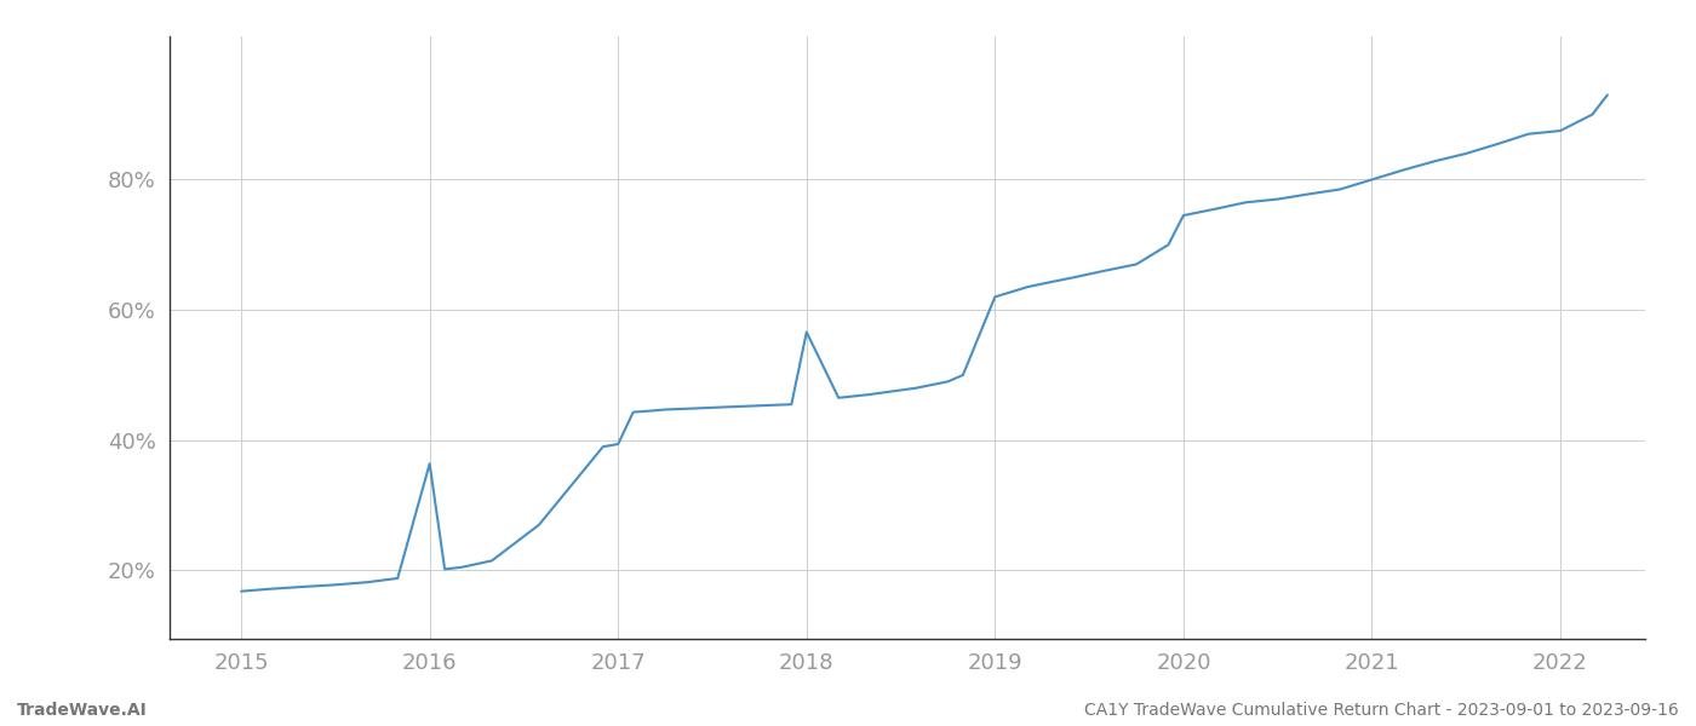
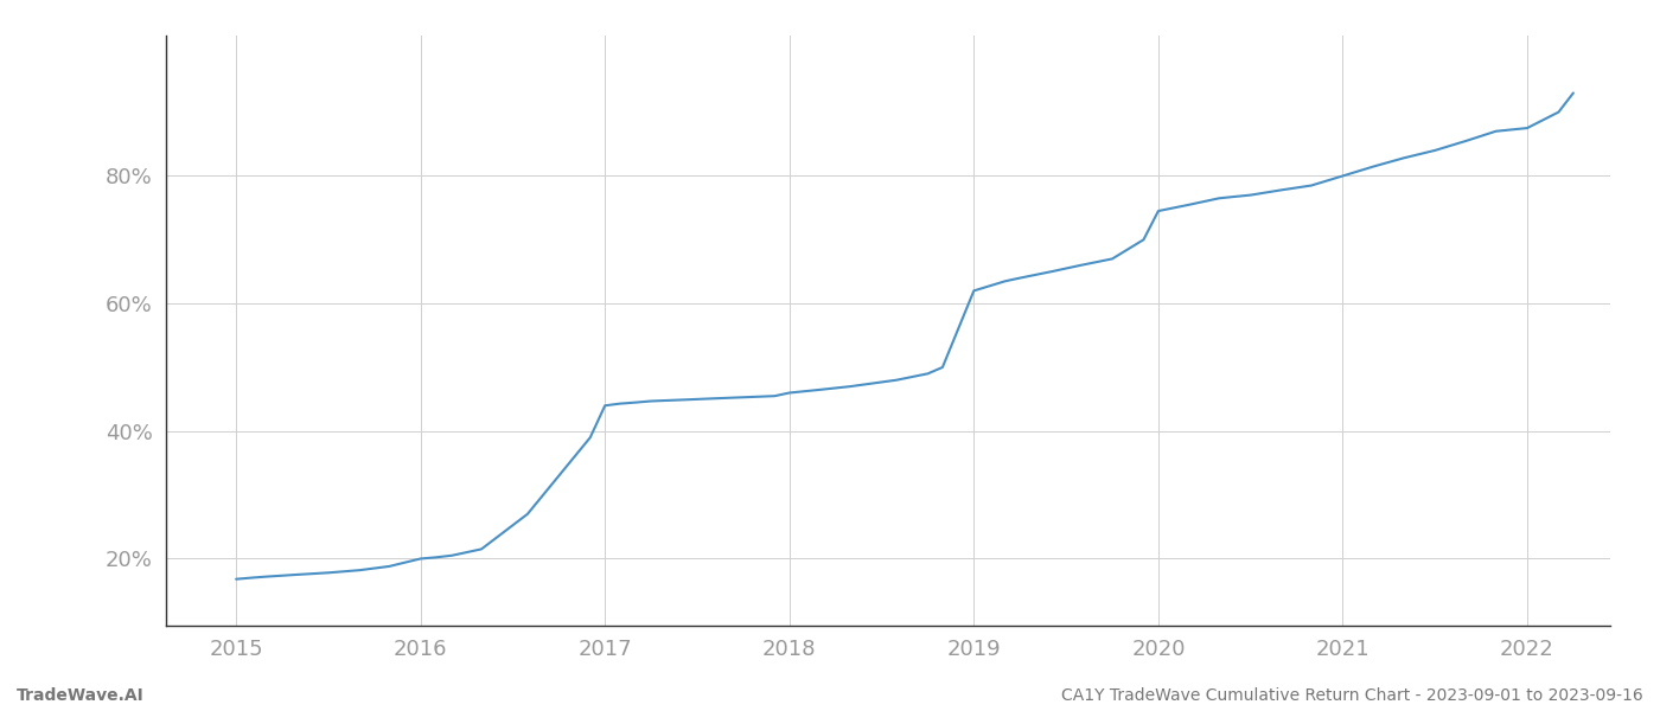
2016: 36.4% -> 20.0%
2017: 39.4% -> 44.0%
2018: 56.6% -> 46.0%
